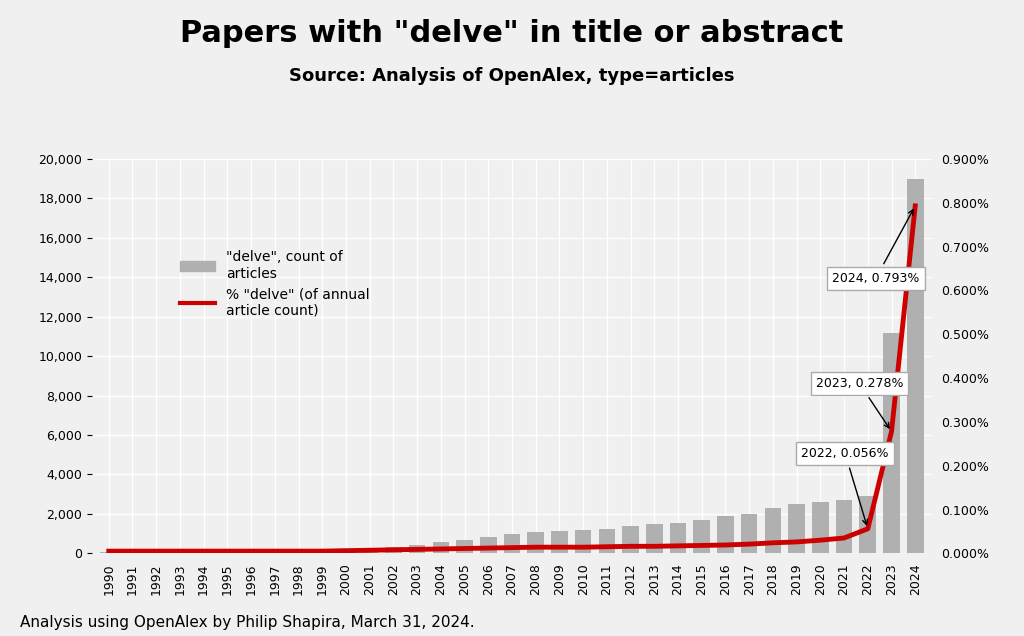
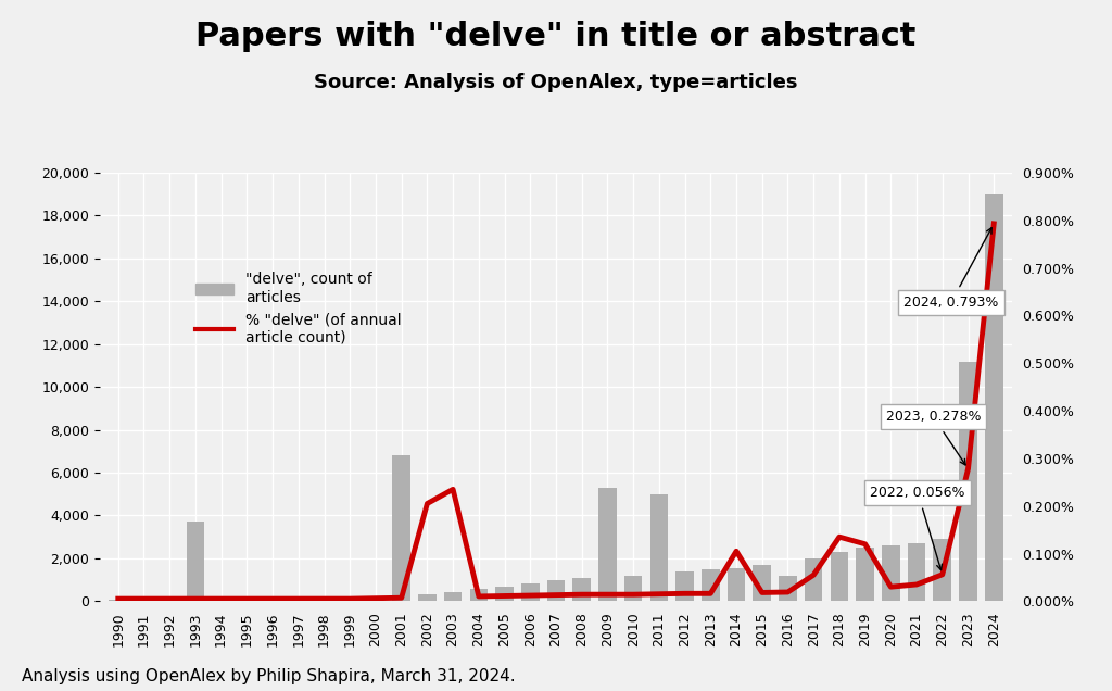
"delve", count of articles/1993: 100 -> 3,700
"delve", count of articles/2001: 300 -> 6,800
% "delve" (of annual article count)/2002: 0.008% -> 0.205%
% "delve" (of annual article count)/2003: 0.009% -> 0.235%
"delve", count of articles/2009: 1,200 -> 5,300
"delve", count of articles/2011: 1,200 -> 5,000
% "delve" (of annual article count)/2014: 0.017% -> 0.105%
"delve", count of articles/2016: 1,900 -> 1,200
% "delve" (of annual article count)/2017: 0.021% -> 0.055%
% "delve" (of annual article count)/2018: 0.024% -> 0.135%
% "delve" (of annual article count)/2019: 0.026% -> 0.120%
